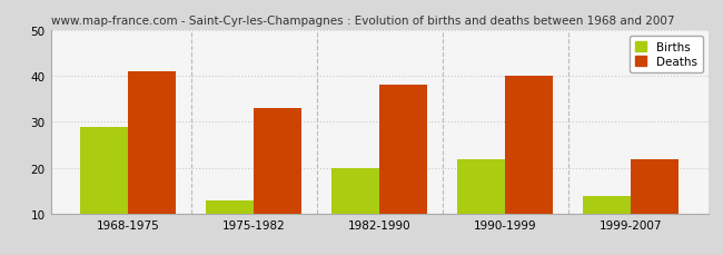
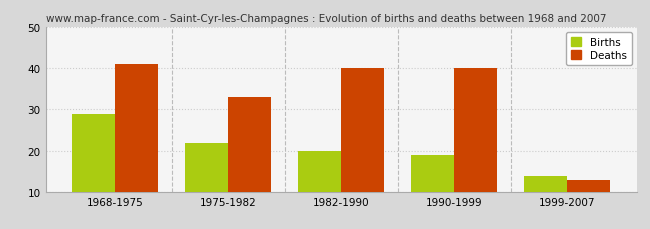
Births/1975-1982: 13 -> 22
Deaths/1982-1990: 38 -> 40
Births/1990-1999: 22 -> 19
Deaths/1999-2007: 22 -> 13
